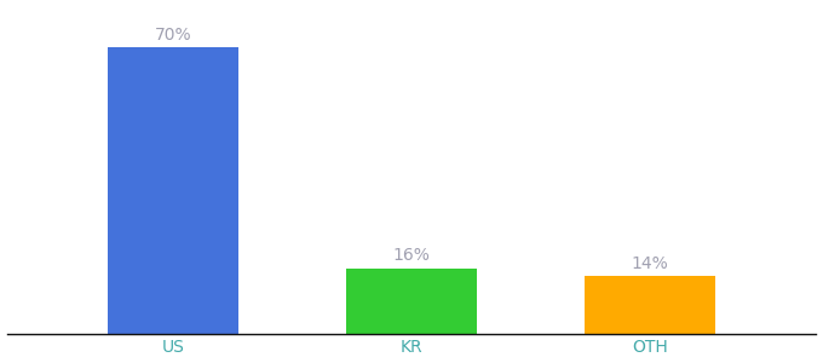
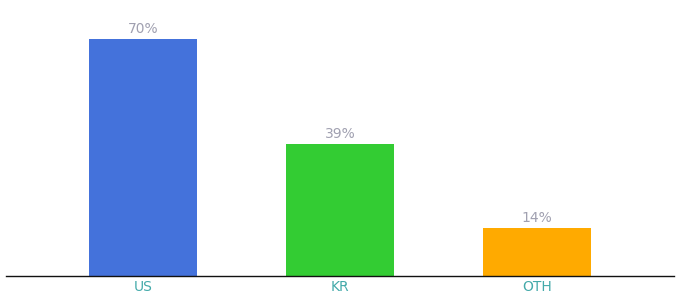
KR: 16% -> 39%
